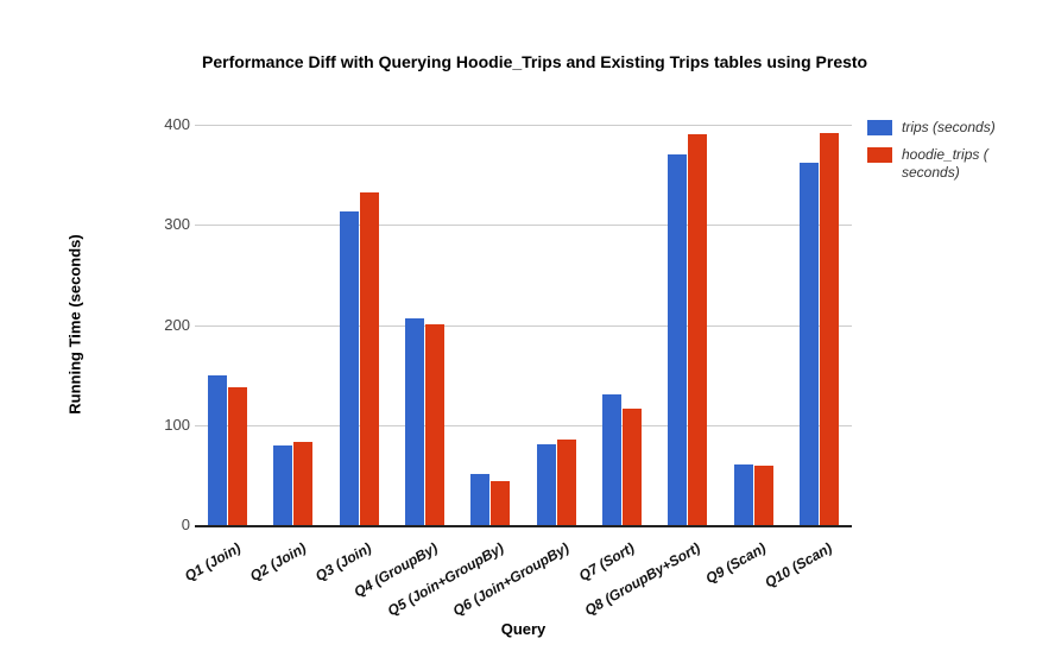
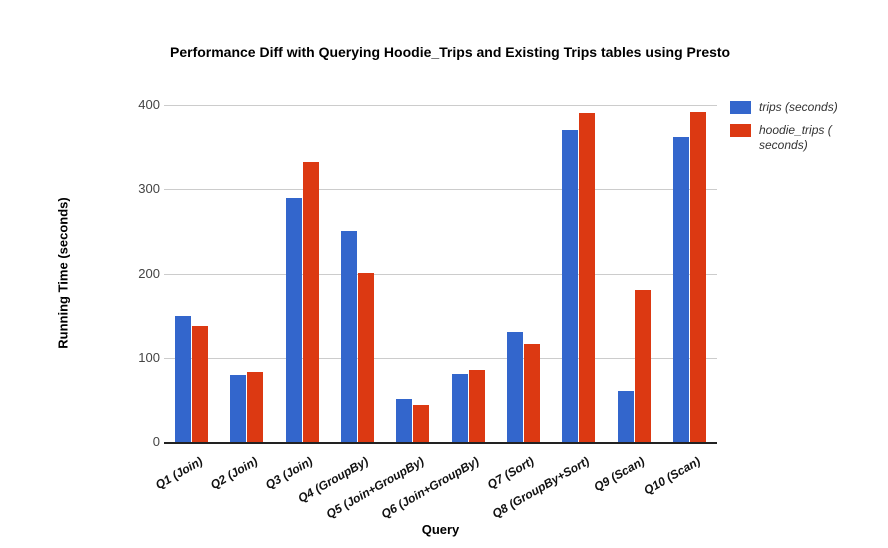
trips (seconds)/Q3 (Join): 310 -> 290
trips (seconds)/Q4 (GroupBy): 210 -> 250
hoodie_trips ( seconds)/Q9 (Scan): 60 -> 180
